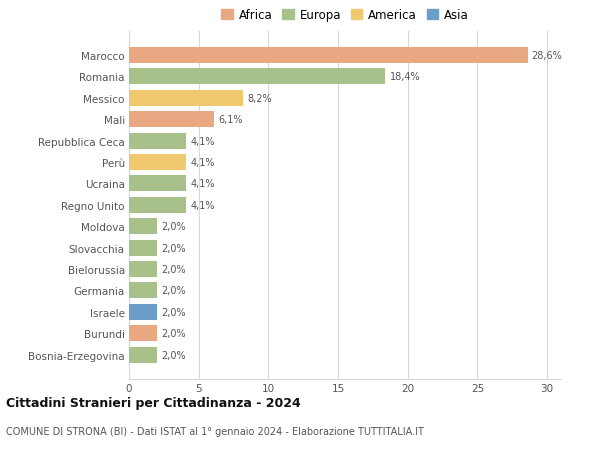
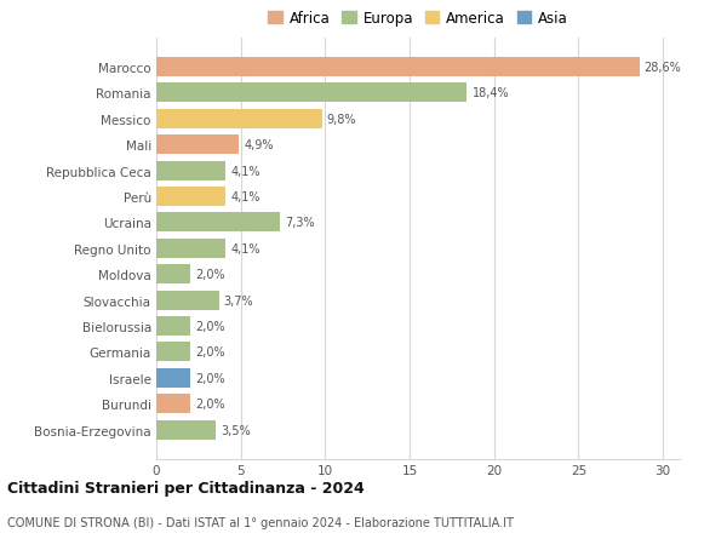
Messico: 8,2% -> 9,8%
Mali: 6,1% -> 4,9%
Ucraina: 4,1% -> 7,3%
Slovacchia: 2,0% -> 3,7%
Bosnia-Erzegovina: 2,0% -> 3,5%
